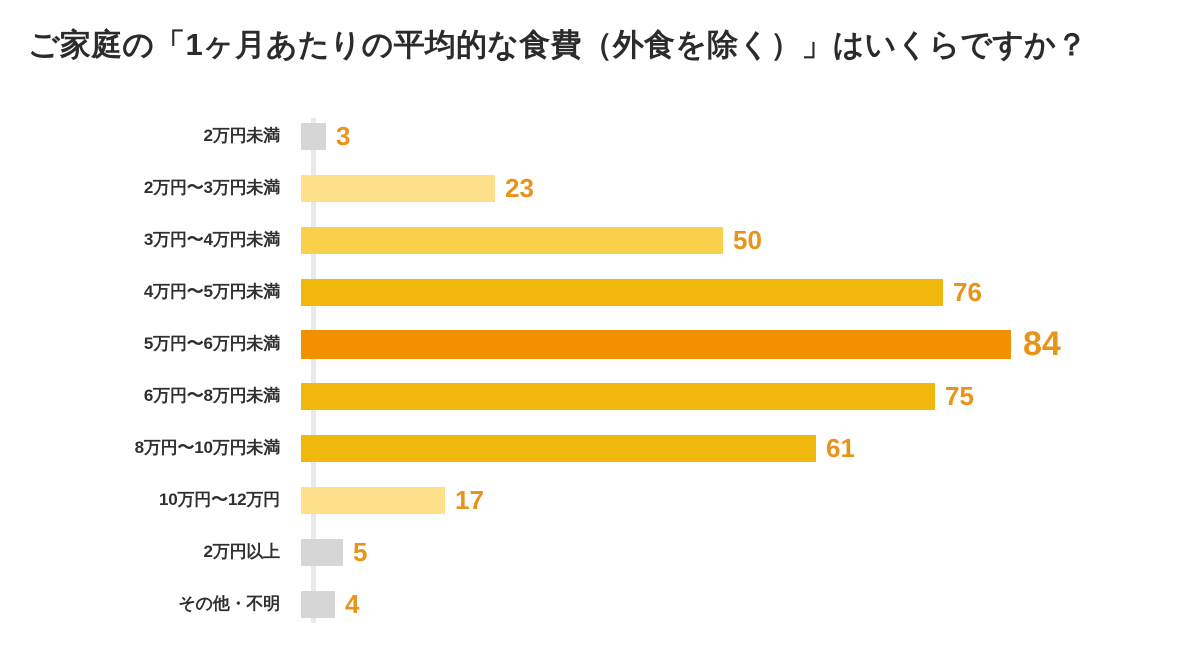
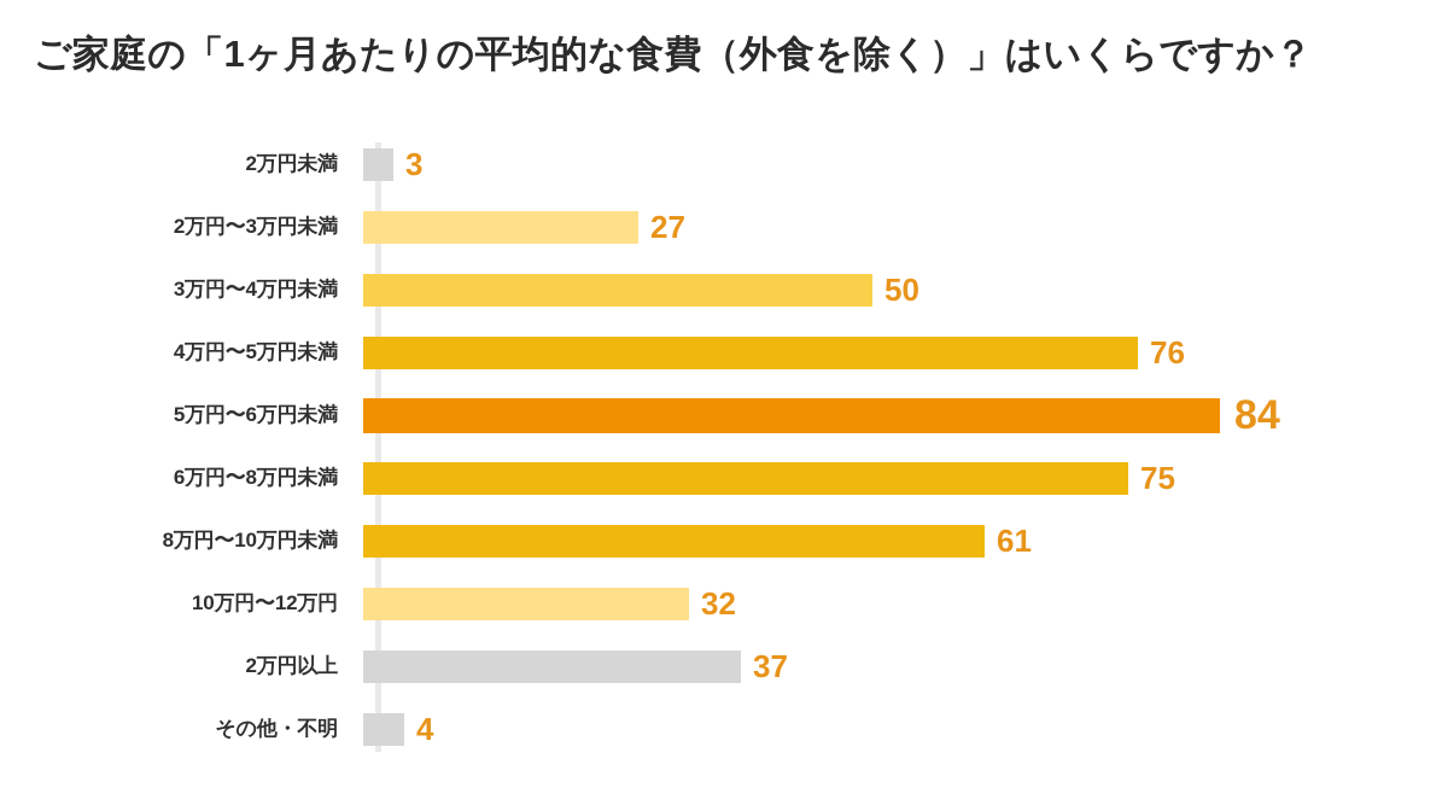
2万円〜3万円未満: 23 -> 27
10万円〜12万円: 17 -> 32
2万円以上: 5 -> 37
